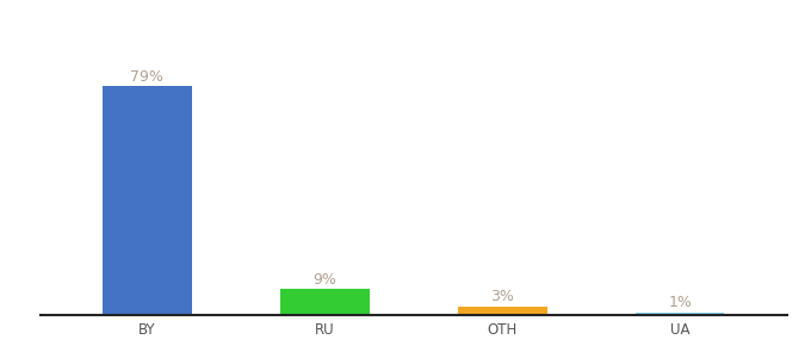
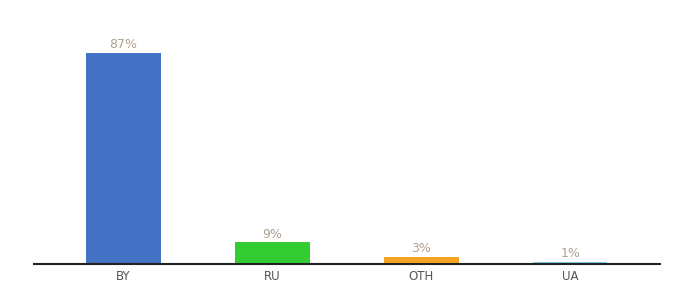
BY: 79% -> 87%
